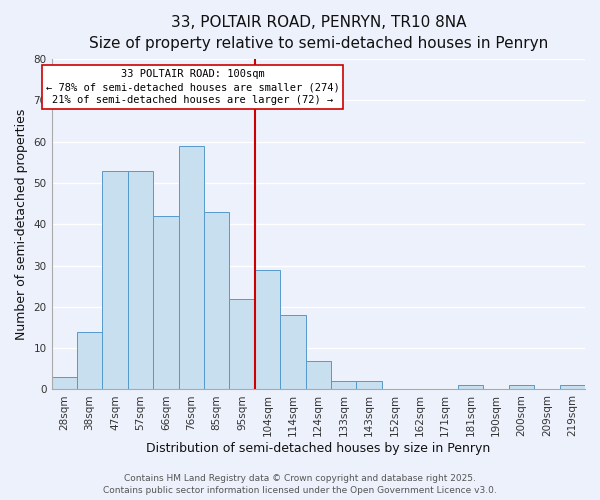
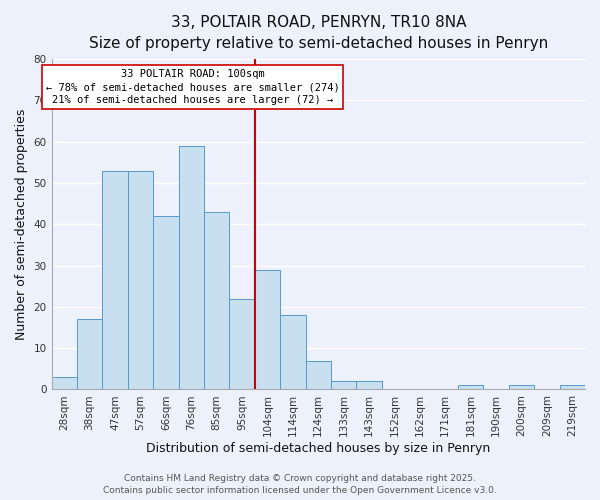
38sqm: 14 -> 17
